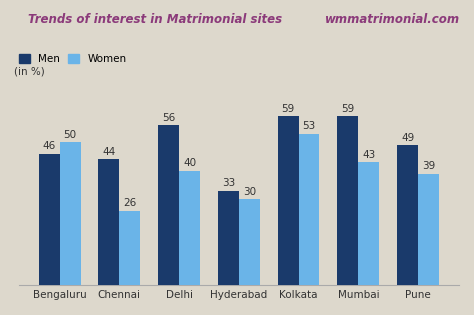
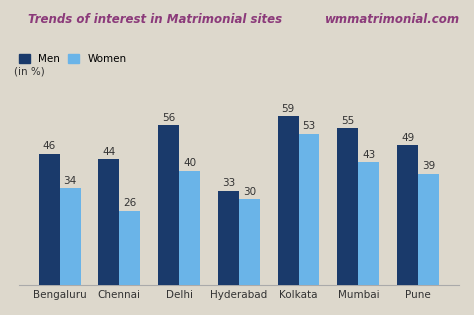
Women/Bengaluru: 50 -> 34
Men/Mumbai: 59 -> 55
